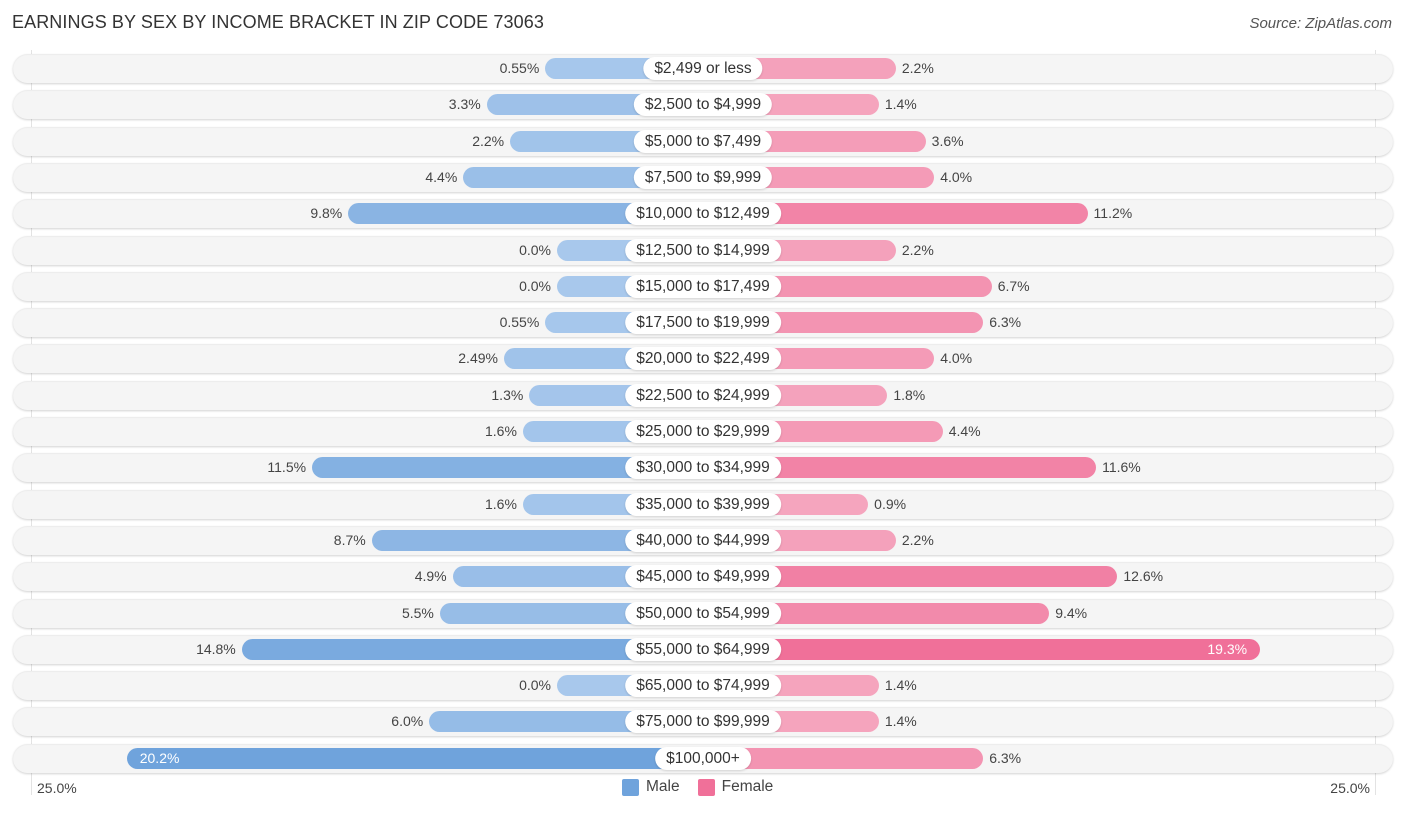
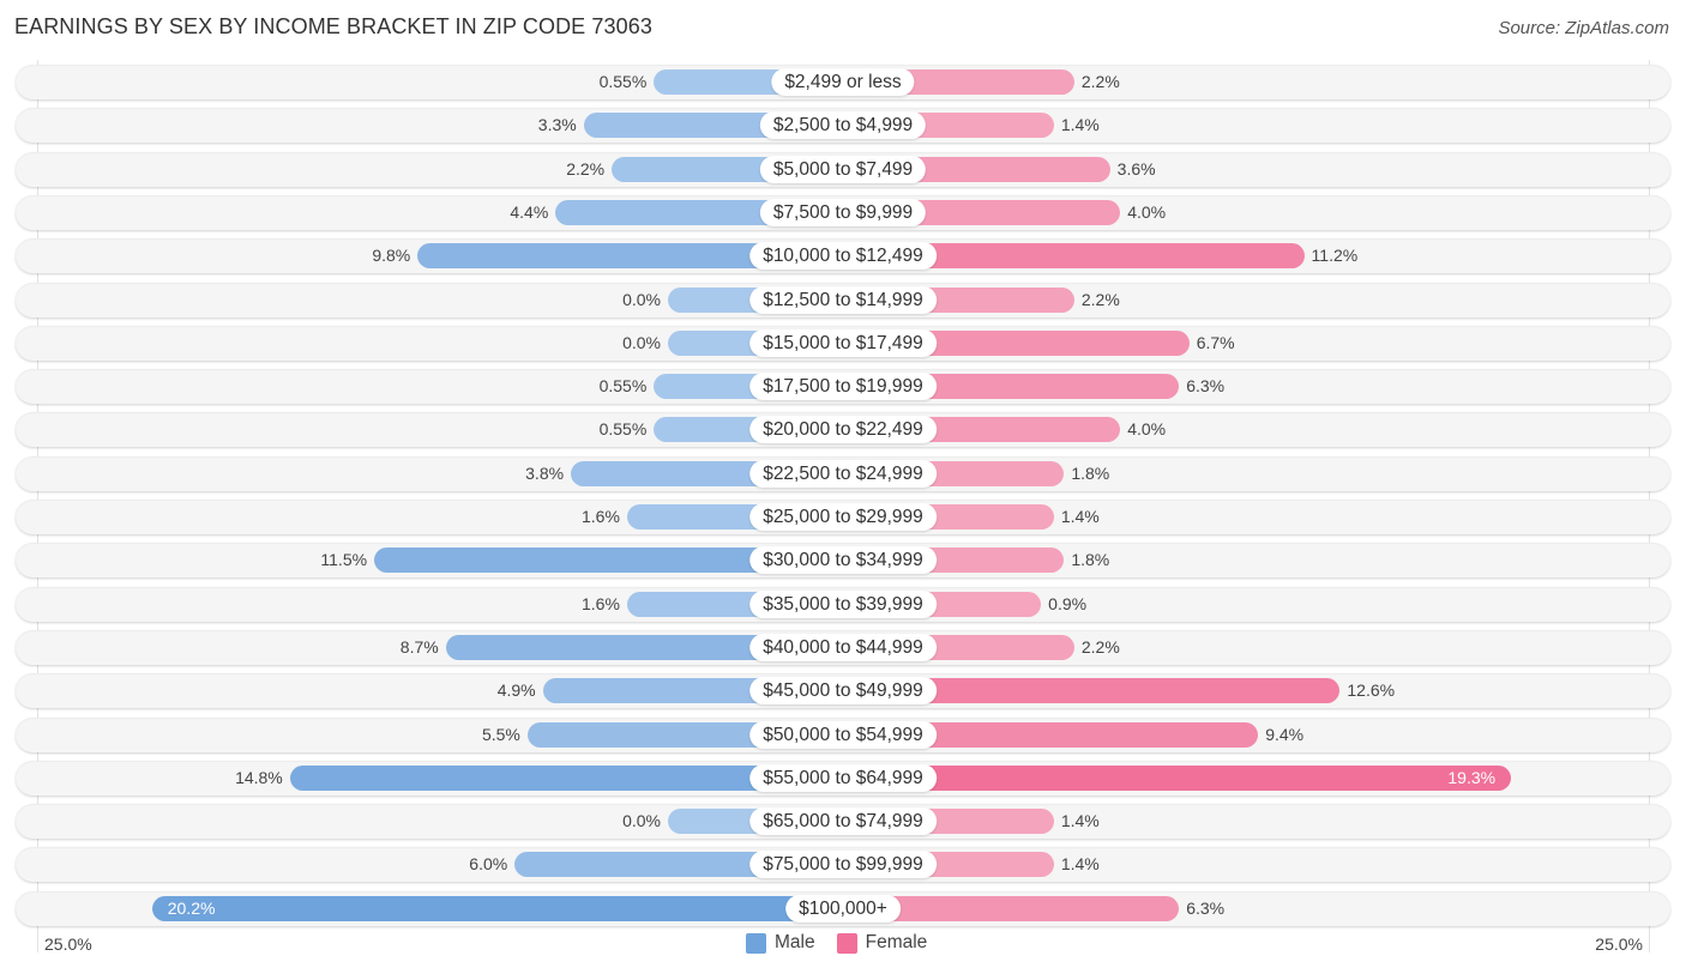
Male/$20,000 to $22,499: 2.49% -> 0.55%
Male/$22,500 to $24,999: 1.3% -> 3.8%
Female/$25,000 to $29,999: 4.4% -> 1.4%
Female/$30,000 to $34,999: 11.6% -> 1.8%
